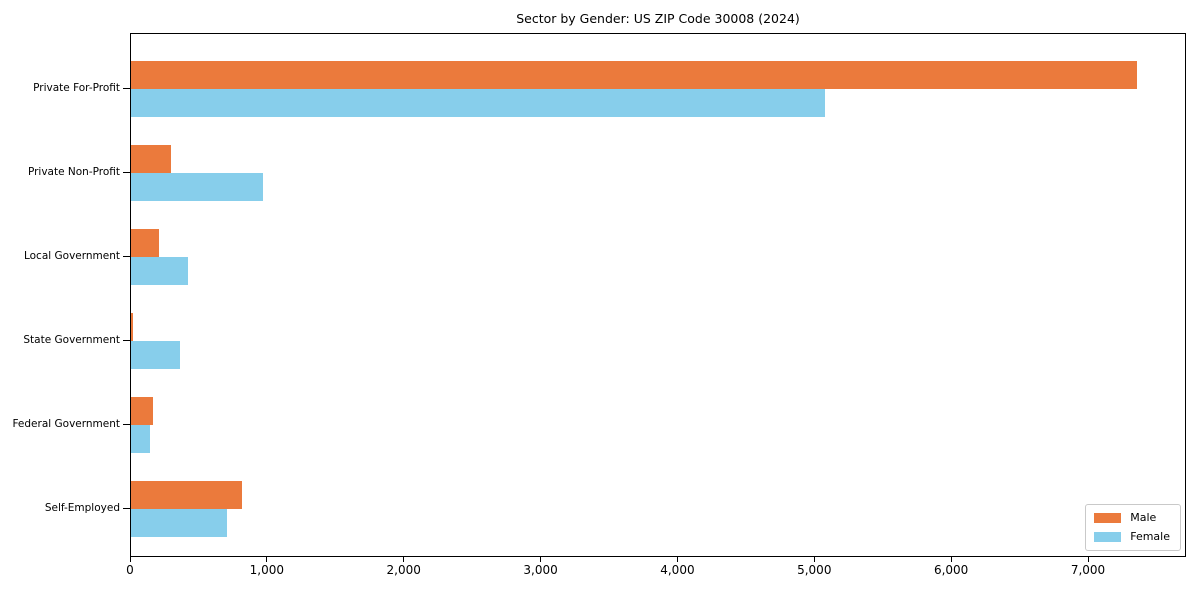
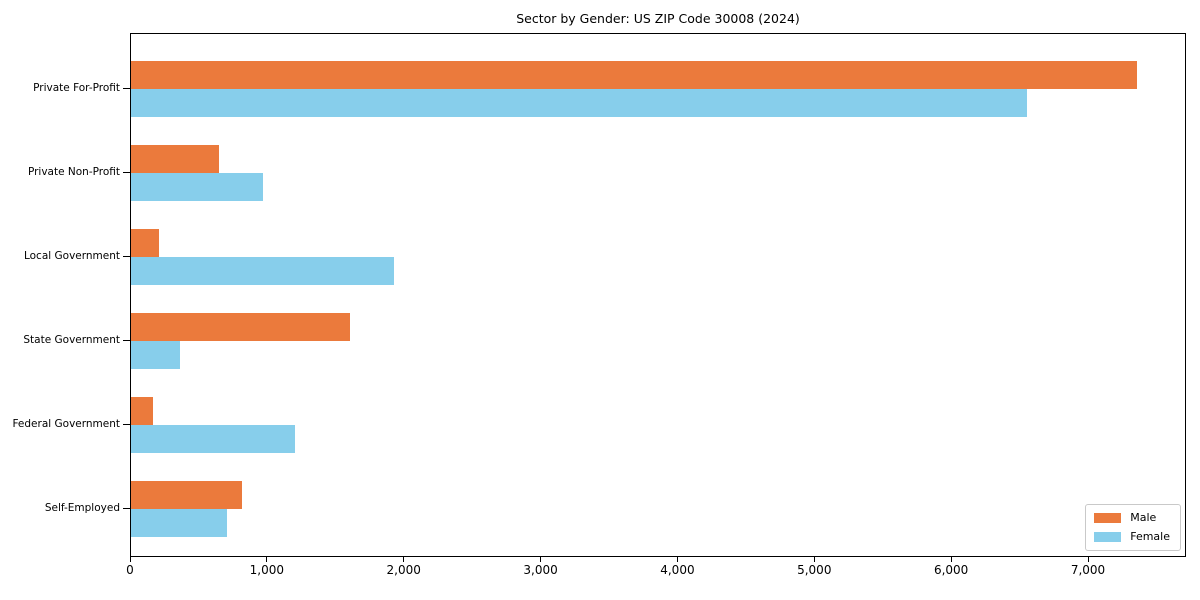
Female/Private For-Profit: 5070 -> 6550
Male/Private Non-Profit: 290 -> 640
Female/Local Government: 410 -> 1920
Male/State Government: 10 -> 1600
Female/Federal Government: 140 -> 1200
